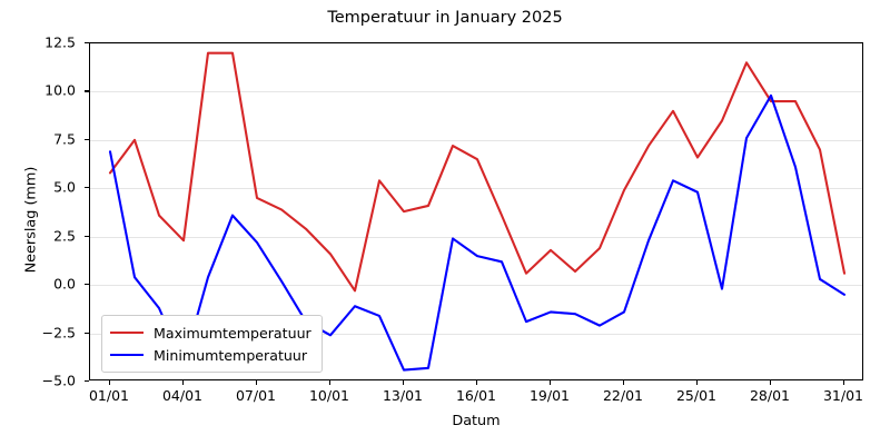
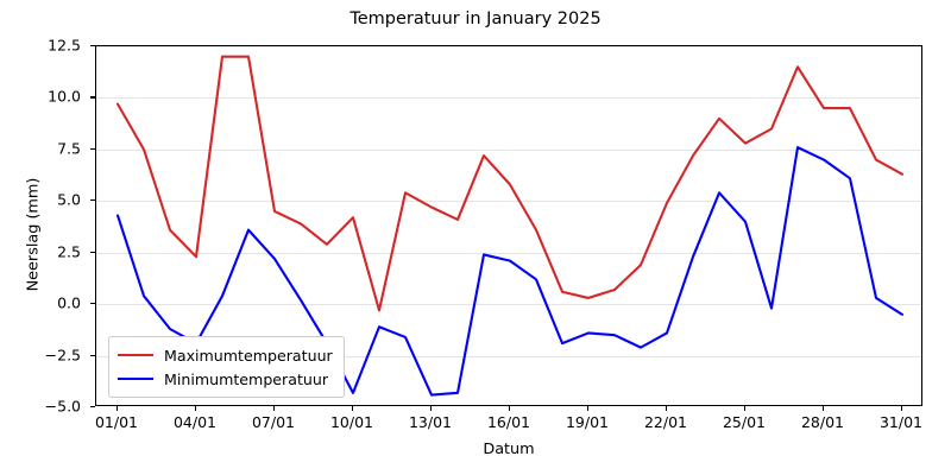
Maximumtemperatuur/01/01: 5.8 -> 9.7
Minimumtemperatuur/01/01: 6.9 -> 4.3
Minimumtemperatuur/04/01: -4.1 -> -1.9
Maximumtemperatuur/10/01: 1.6 -> 4.2
Minimumtemperatuur/10/01: -2.6 -> -4.3
Maximumtemperatuur/13/01: 3.8 -> 4.7
Maximumtemperatuur/16/01: 6.5 -> 5.8
Minimumtemperatuur/16/01: 1.5 -> 2.1
Maximumtemperatuur/19/01: 1.8 -> 0.3
Maximumtemperatuur/25/01: 6.6 -> 7.8
Minimumtemperatuur/25/01: 4.8 -> 4.0
Minimumtemperatuur/28/01: 9.8 -> 7.0
Maximumtemperatuur/31/01: 0.6 -> 6.3
